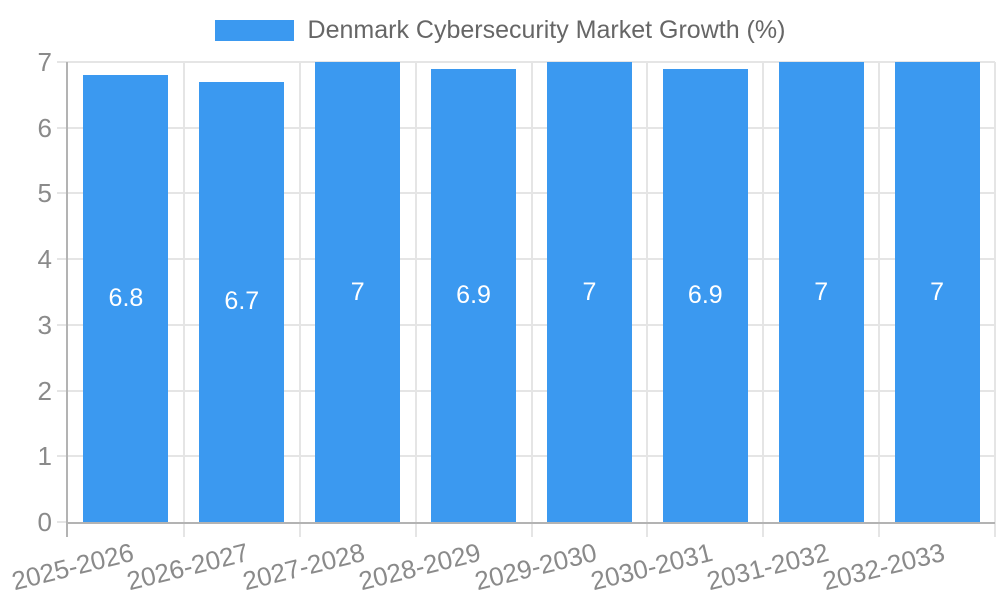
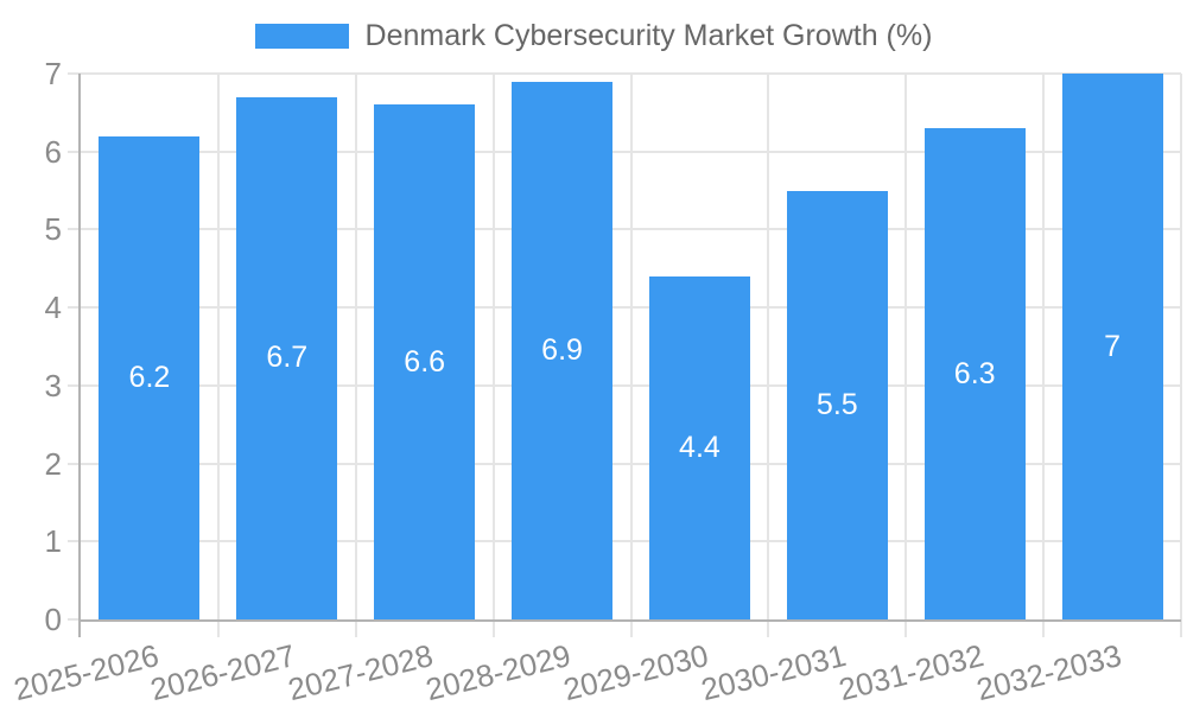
2025-2026: 6.8 -> 6.2
2027-2028: 7 -> 6.6
2029-2030: 7 -> 4.4
2030-2031: 6.9 -> 5.5
2031-2032: 7 -> 6.3
